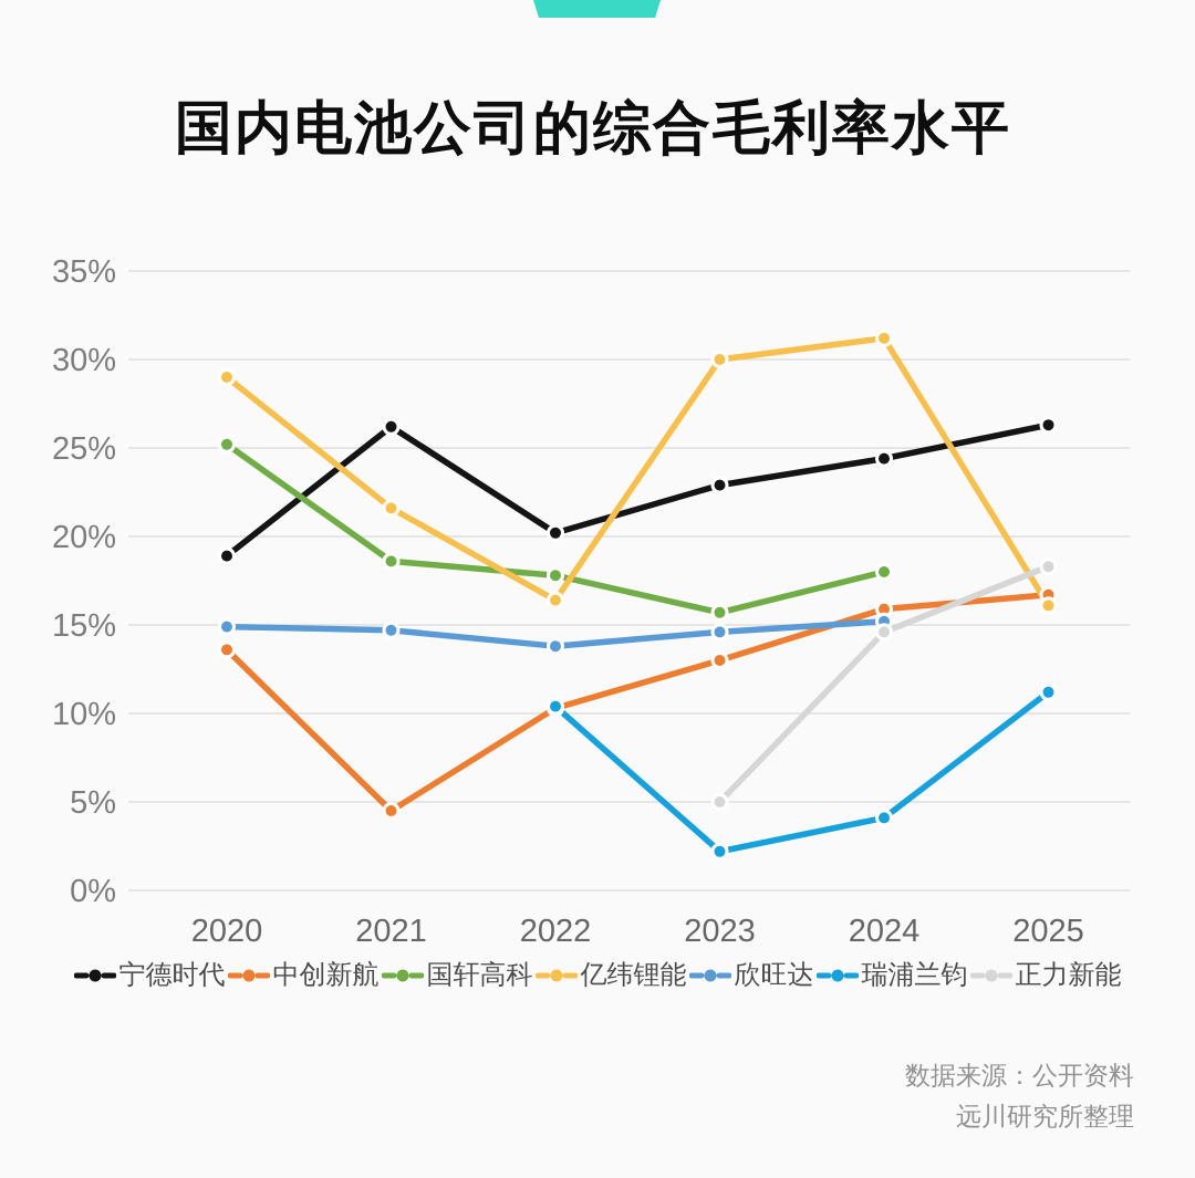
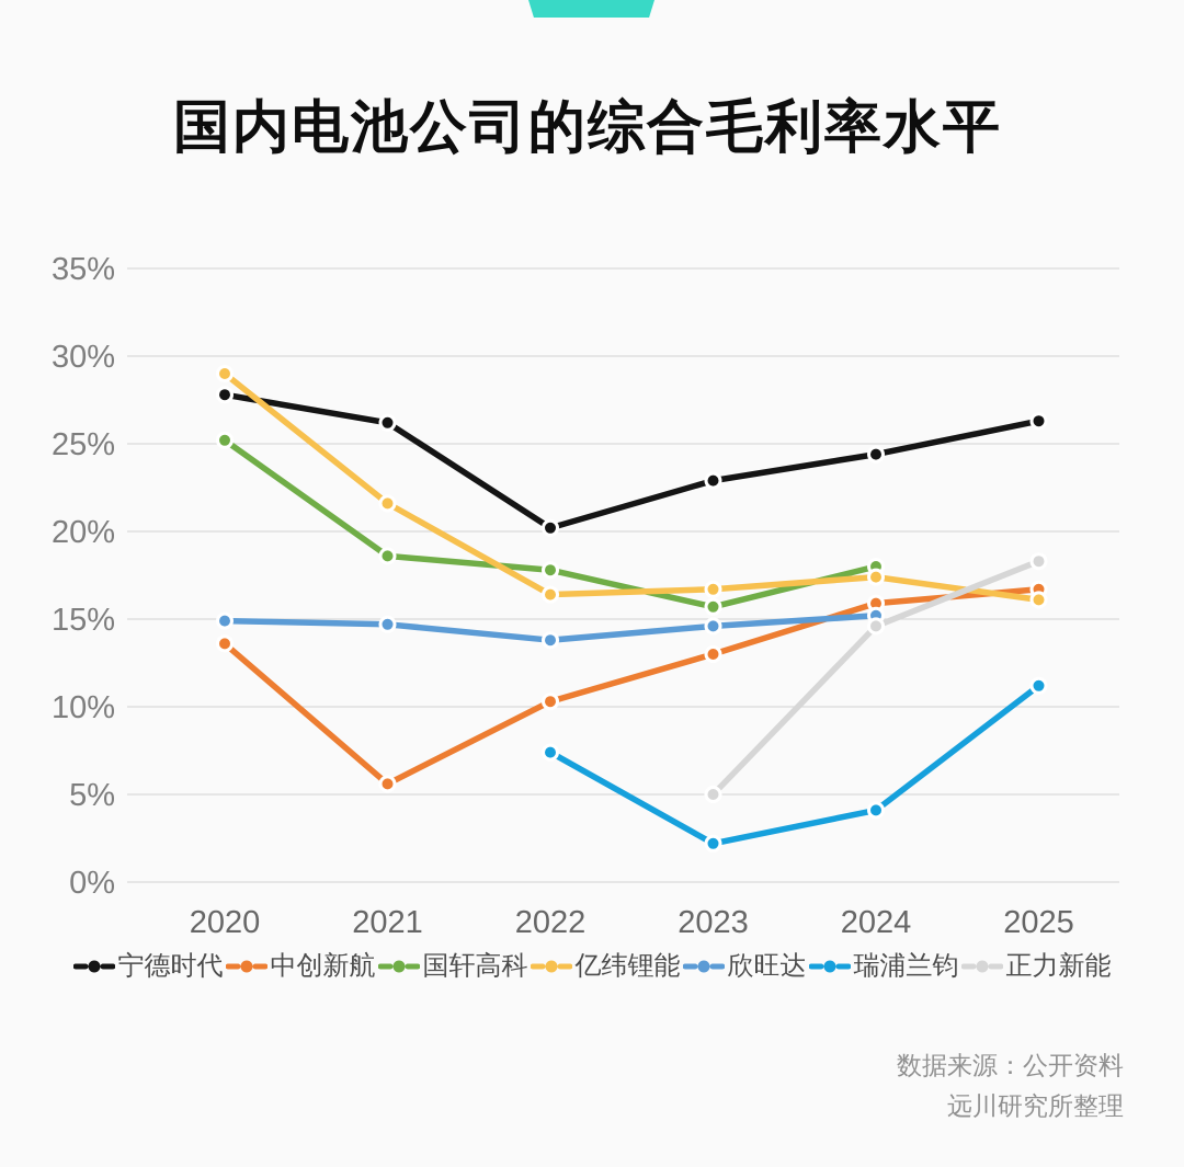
宁德时代/2020: 18.9% -> 27.8%
中创新航/2021: 4.5% -> 5.6%
瑞浦兰钧/2022: 10.4% -> 7.4%
亿纬锂能/2023: 30.0% -> 16.7%
亿纬锂能/2024: 31.2% -> 17.4%
